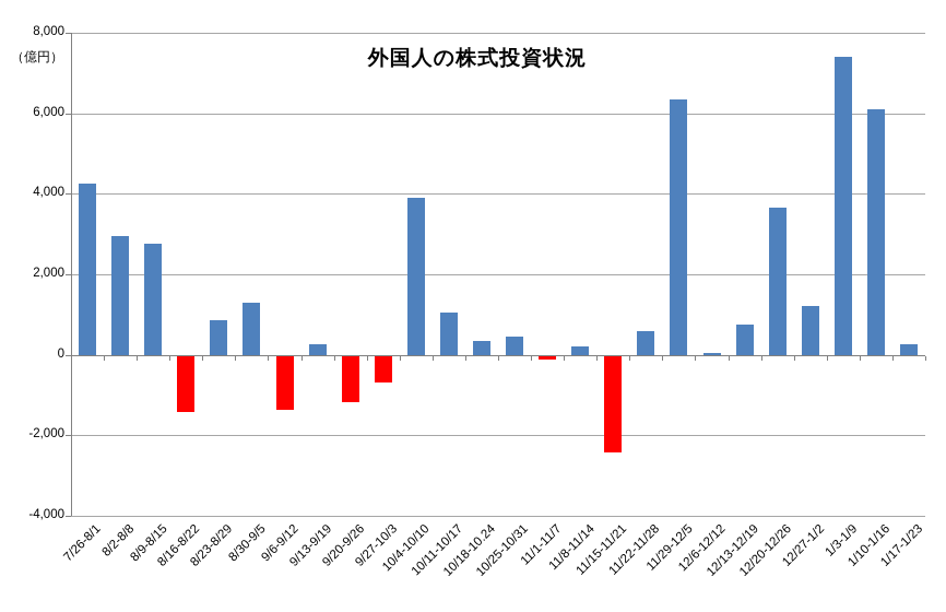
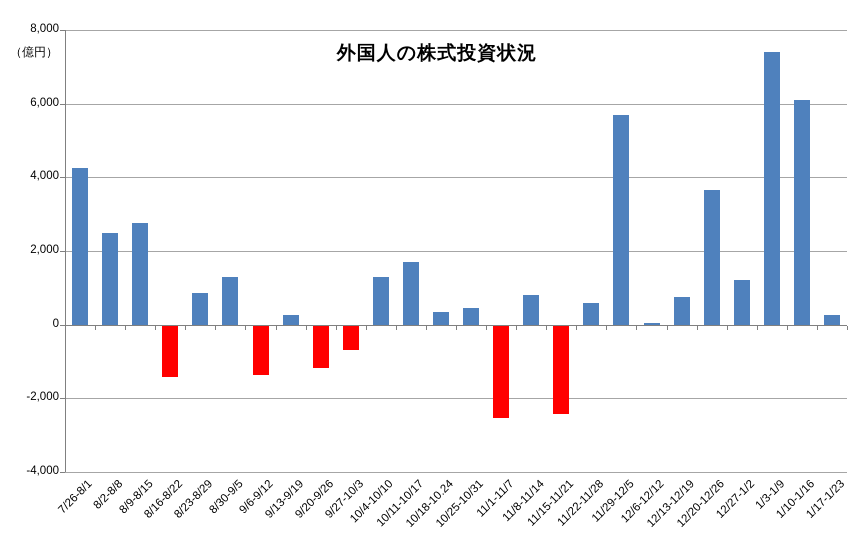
8/2-8/8: 3000 -> 2500
10/4-10/10: 3900 -> 1300
10/11-10/17: 1000 -> 1700
11/1-11/7: -100 -> -2500
11/8-11/14: 200 -> 800
11/29-12/5: 6400 -> 5700
